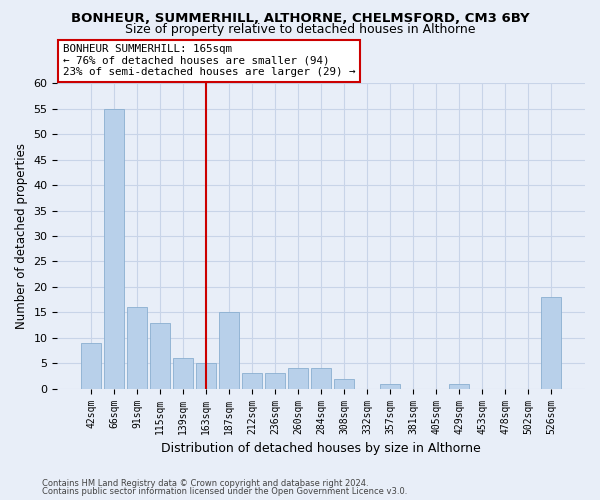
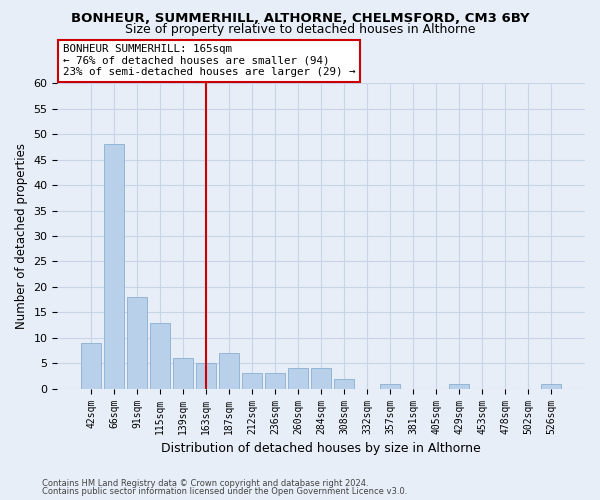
66sqm: 55 -> 48
91sqm: 16 -> 18
187sqm: 15 -> 7
526sqm: 18 -> 1
